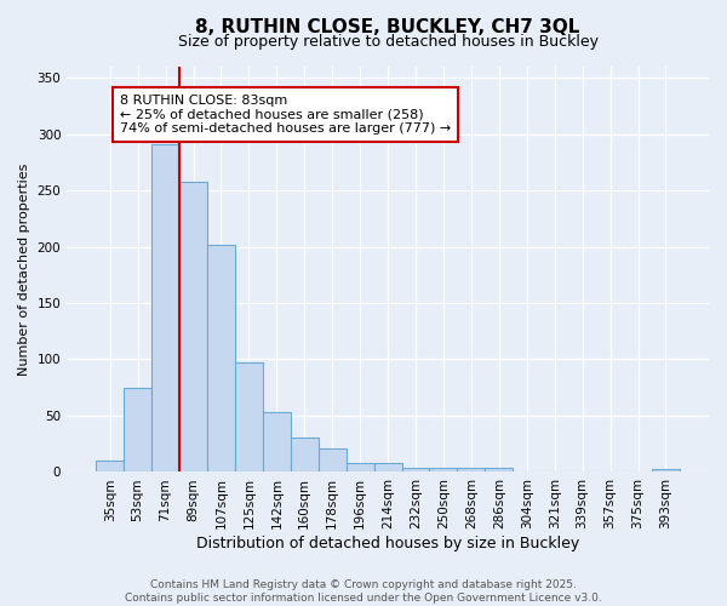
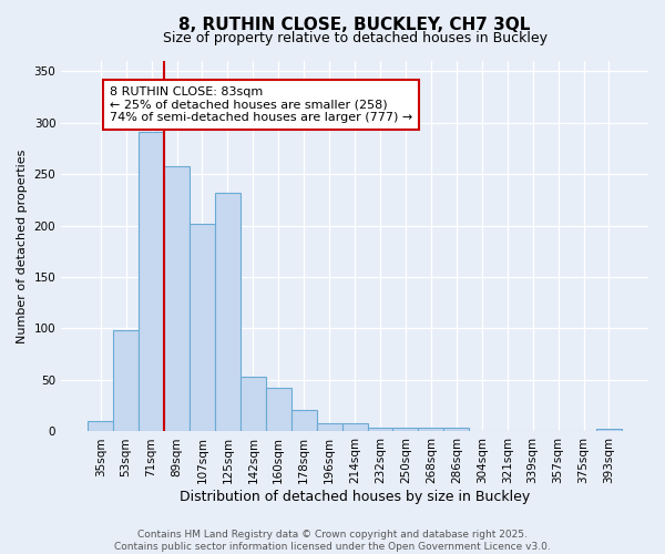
53sqm: 75 -> 98
125sqm: 97 -> 232
160sqm: 31 -> 42
